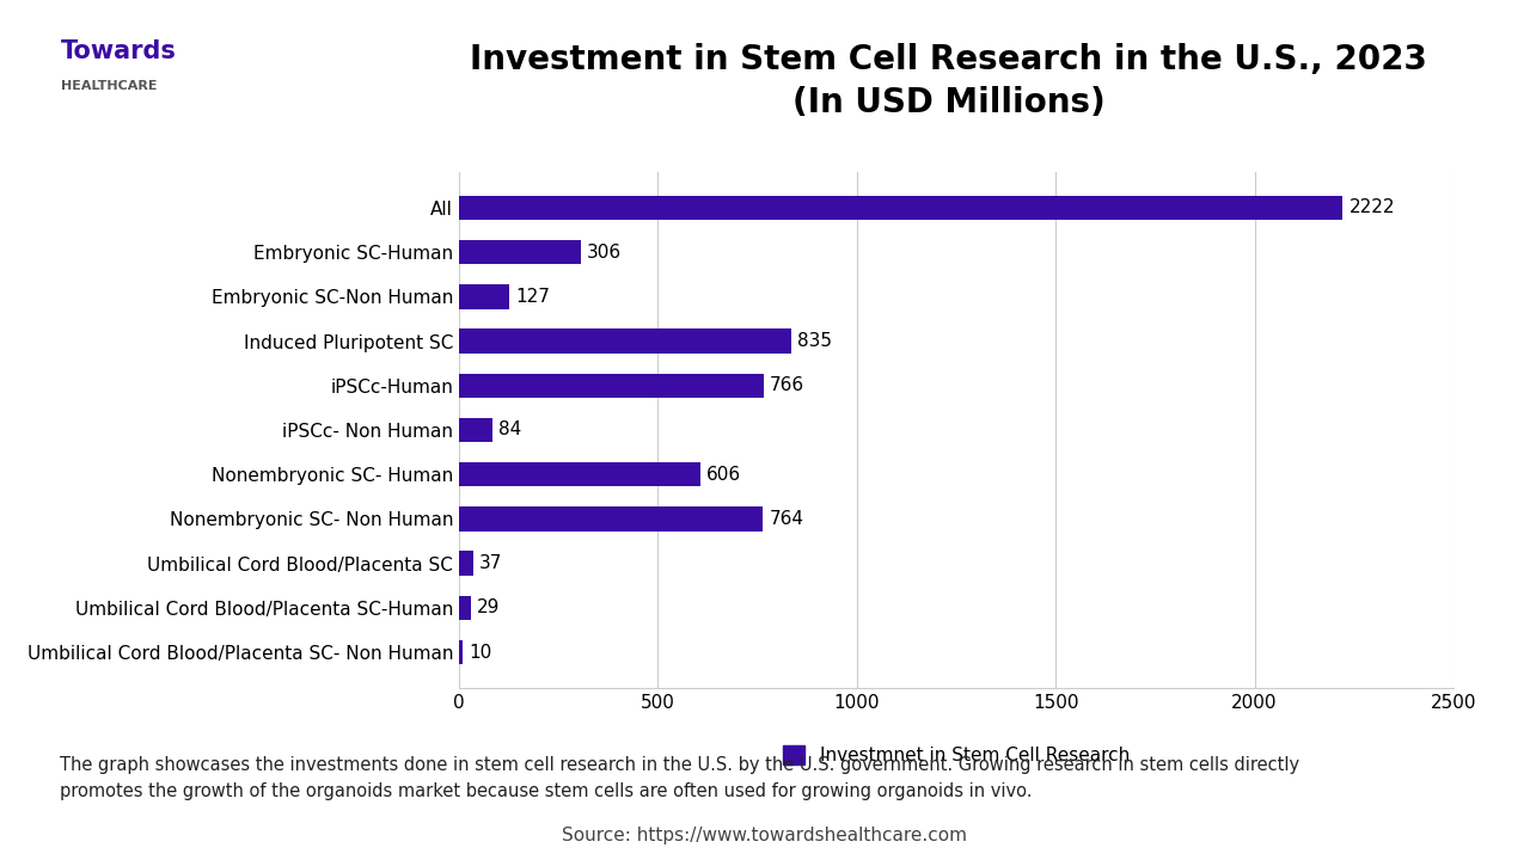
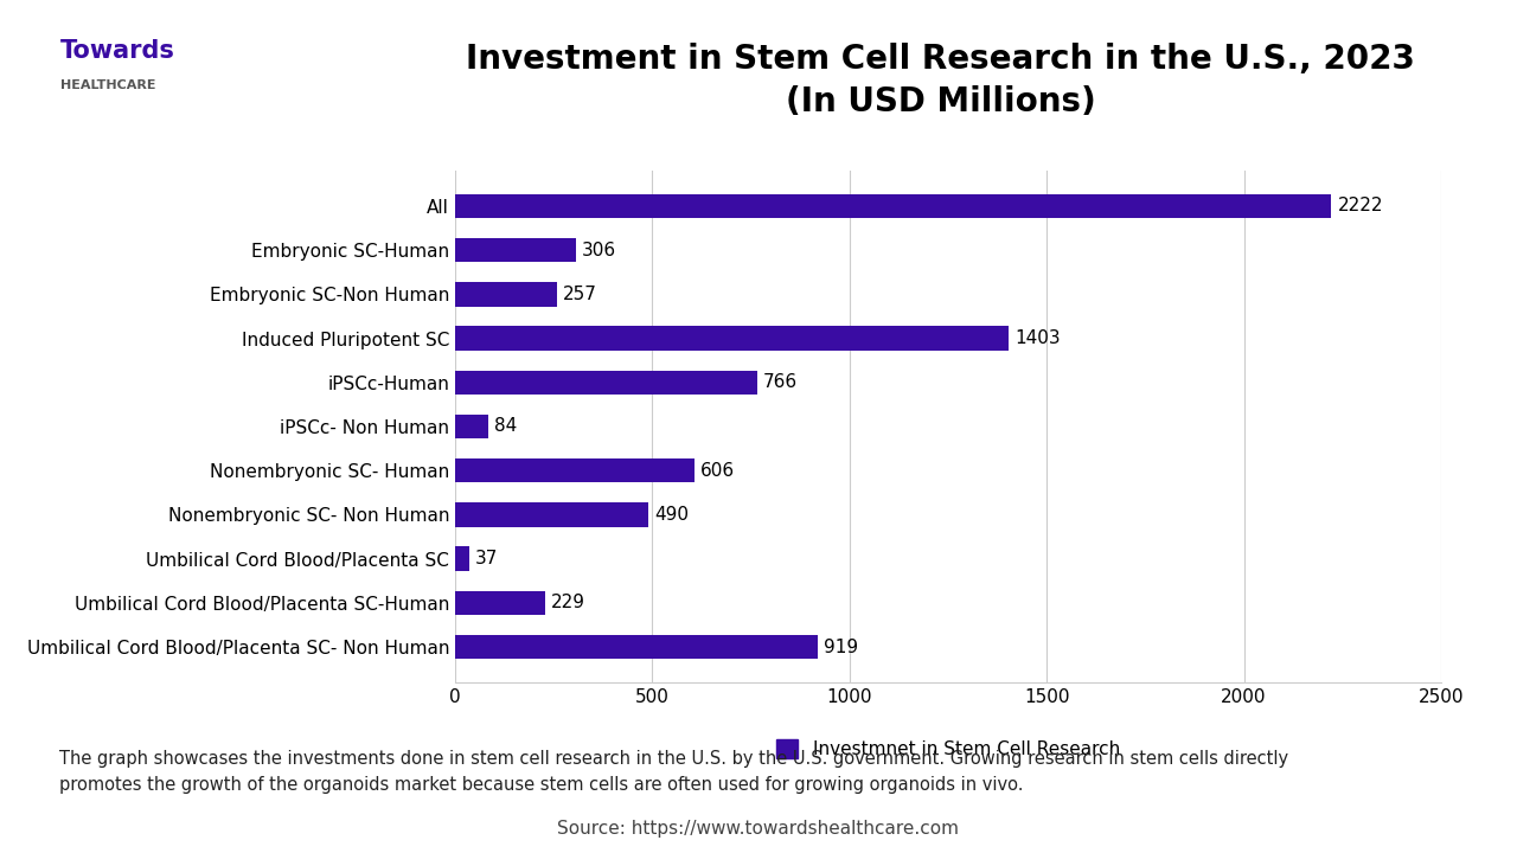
Embryonic SC-Non Human: 127 -> 257
Induced Pluripotent SC: 835 -> 1403
Nonembryonic SC- Non Human: 764 -> 490
Umbilical Cord Blood/Placenta SC-Human: 29 -> 229
Umbilical Cord Blood/Placenta SC- Non Human: 10 -> 919
